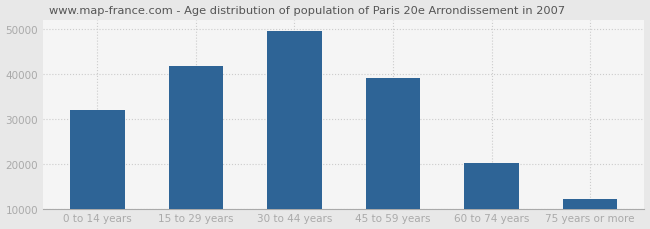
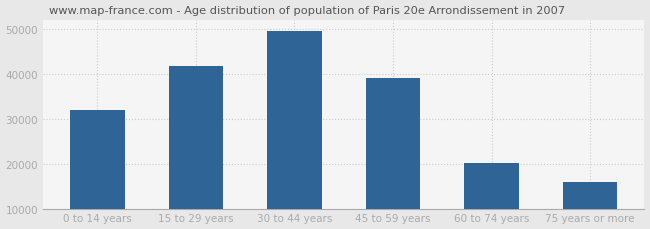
75 years or more: 12200 -> 16000
